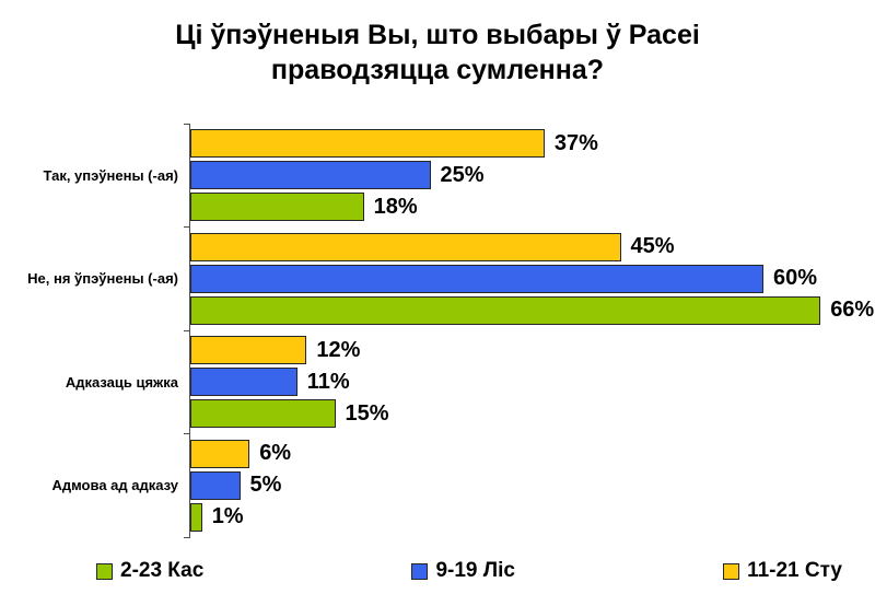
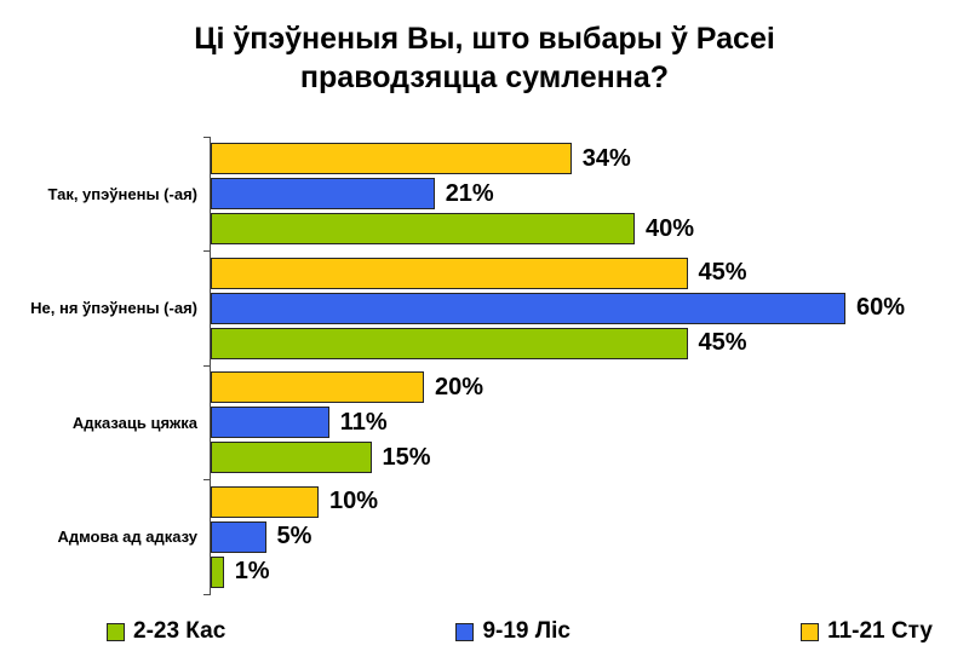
2-23 Кас/Так, упэўнены (-ая): 18% -> 40%
9-19 Ліс/Так, упэўнены (-ая): 25% -> 21%
11-21 Сту/Так, упэўнены (-ая): 37% -> 34%
2-23 Кас/Не, ня ўпэўнены (-ая): 66% -> 45%
11-21 Сту/Адказаць цяжка: 12% -> 20%
11-21 Сту/Адмова ад адказу: 6% -> 10%
